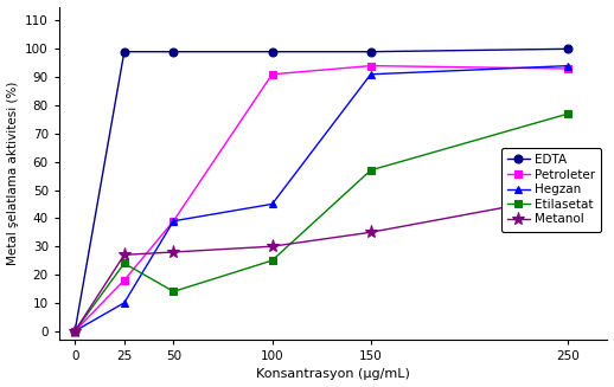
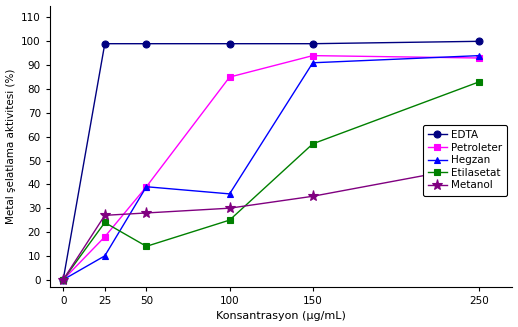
Petroleter/100: 91 -> 85
Hegzan/100: 45 -> 36
Etilasetat/250: 77 -> 83
